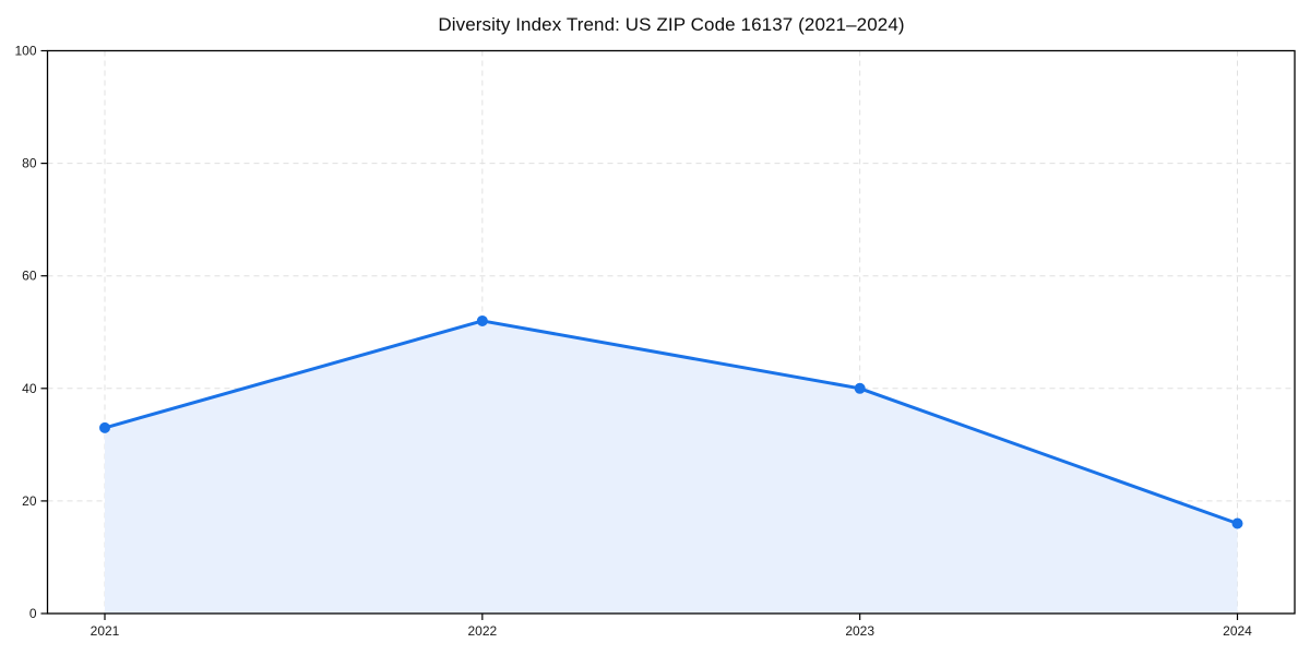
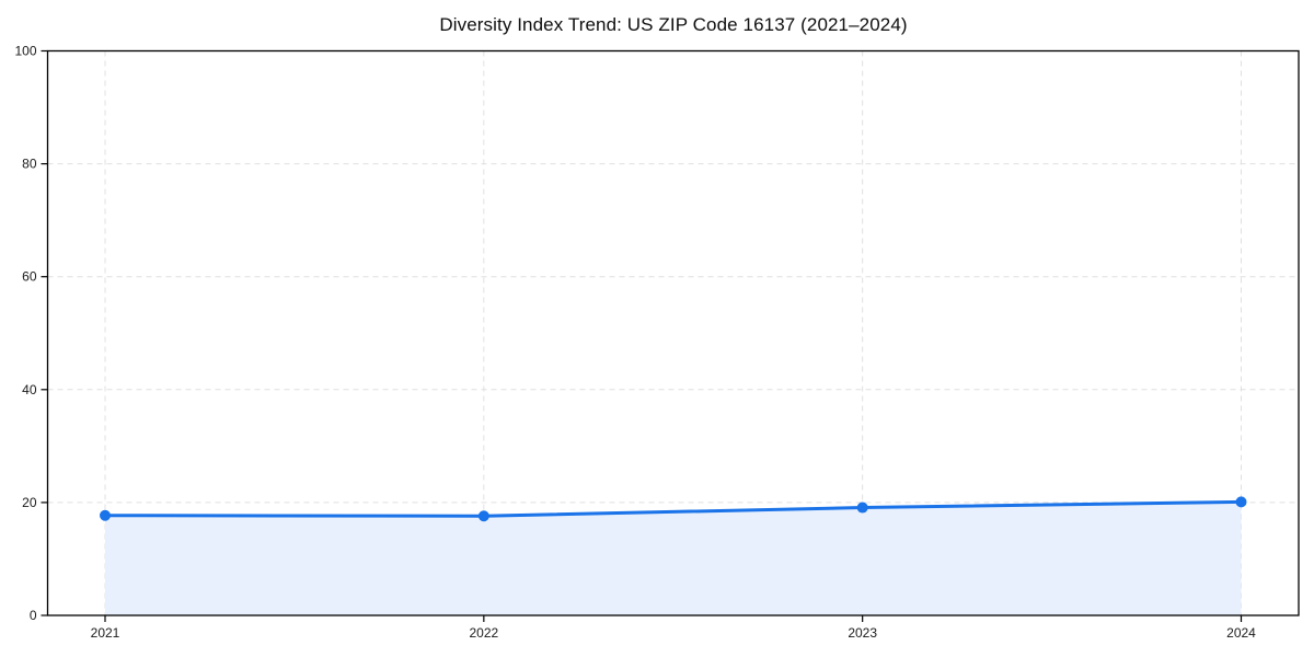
2021: 33 -> 18
2022: 52 -> 18
2023: 40 -> 19
2024: 16 -> 20
